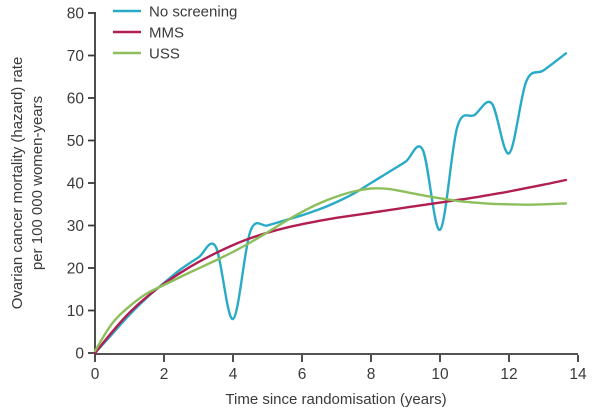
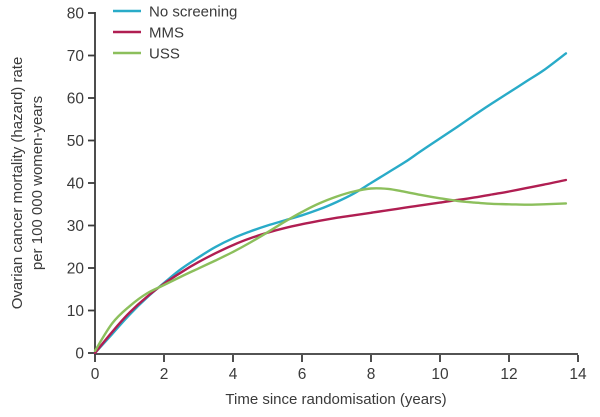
No screening/4: 8 -> 27
No screening/10: 29 -> 50
No screening/12: 47 -> 61
